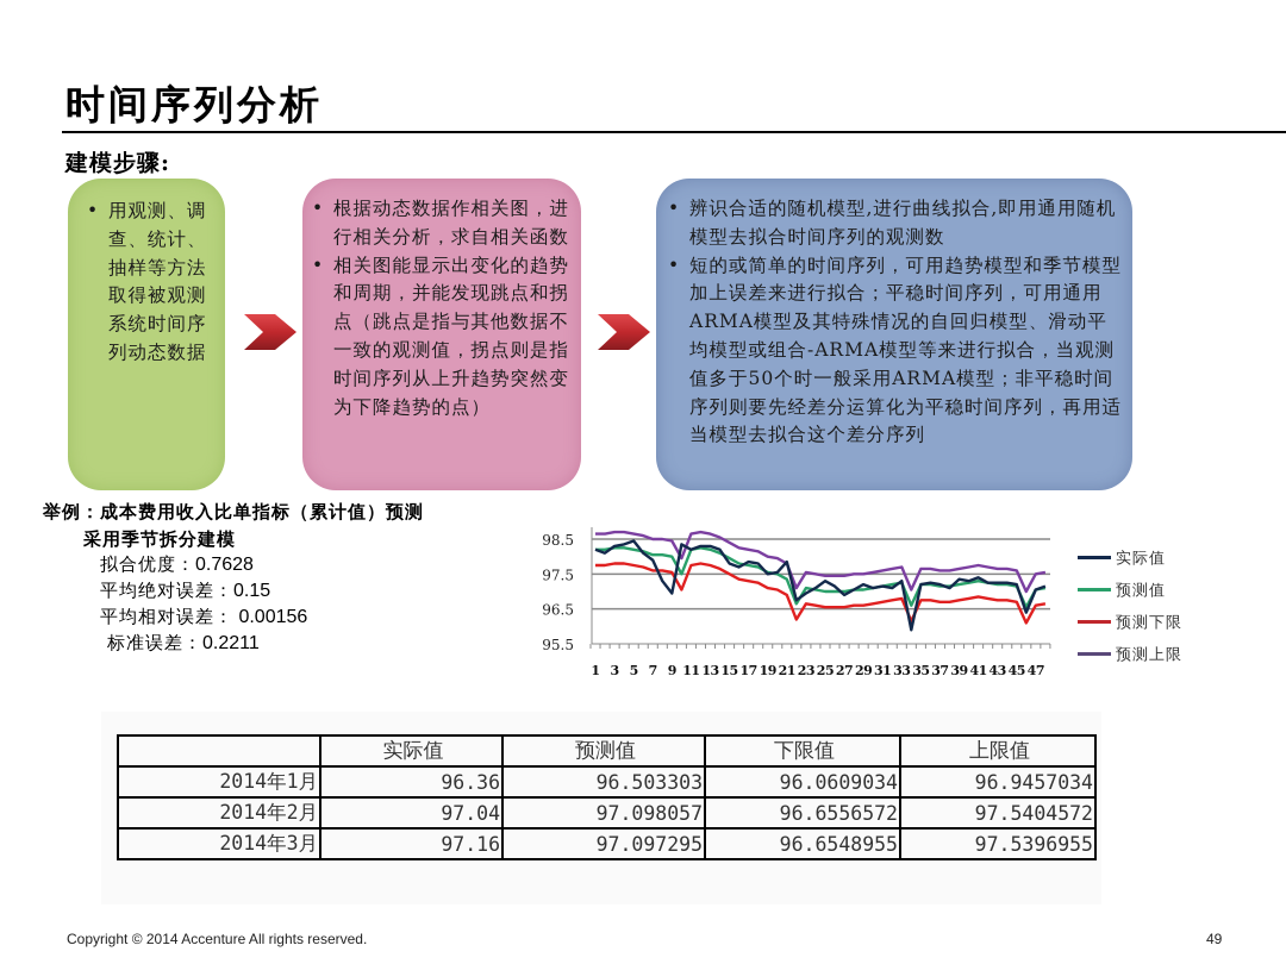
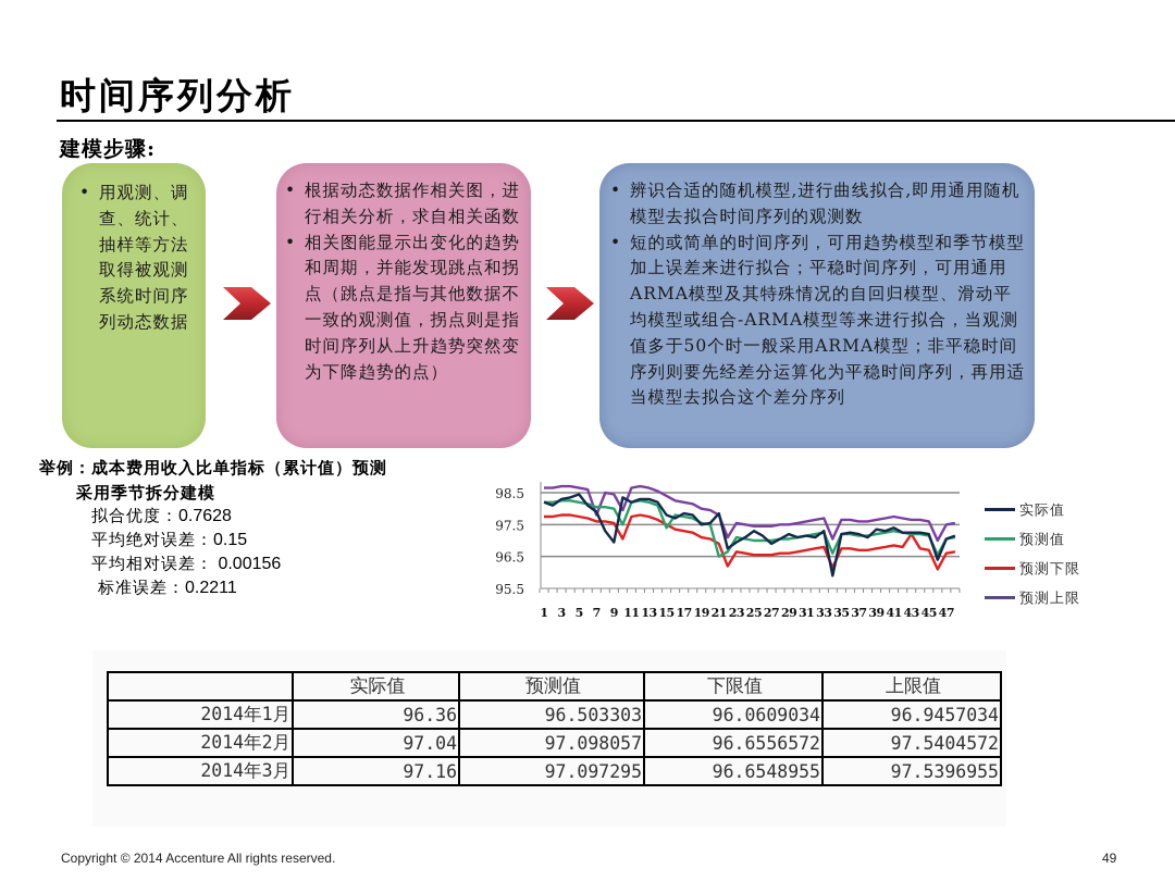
预测上限/7: 98.5 -> 97.8
预测值/15: 98.0 -> 97.4
预测值/21: 97.3 -> 96.5
预测下限/43: 96.8 -> 97.2
